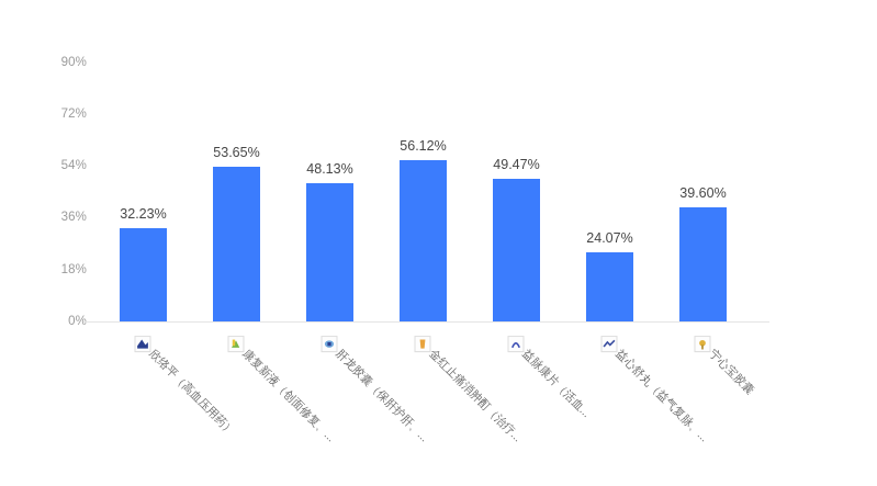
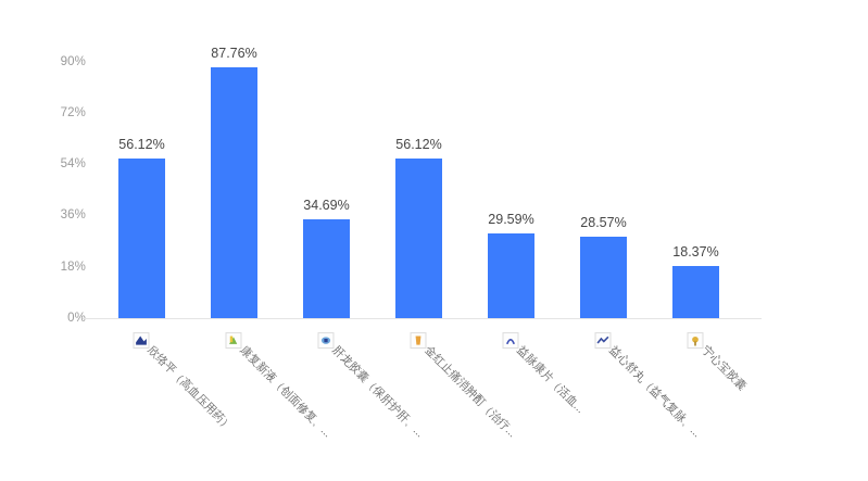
欣络平（高血压用药）: 32.23% -> 56.12%
康复新液（创面修复、...: 53.65% -> 87.76%
肝龙胶囊（保肝护肝、...: 48.13% -> 34.69%
益脉康片（活血...: 49.47% -> 29.59%
益心舒丸（益气复脉、...: 24.07% -> 28.57%
宁心宝胶囊: 39.60% -> 18.37%
